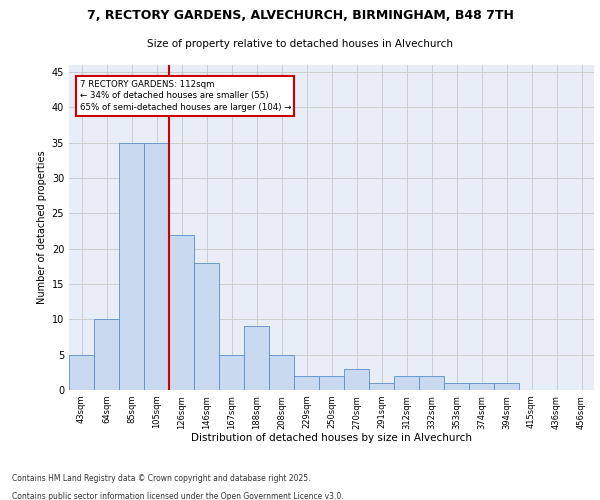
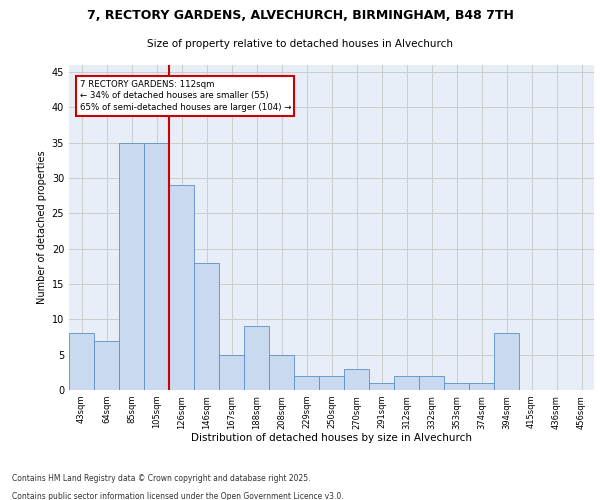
43sqm: 5 -> 8
64sqm: 10 -> 7
126sqm: 22 -> 29
394sqm: 1 -> 8
